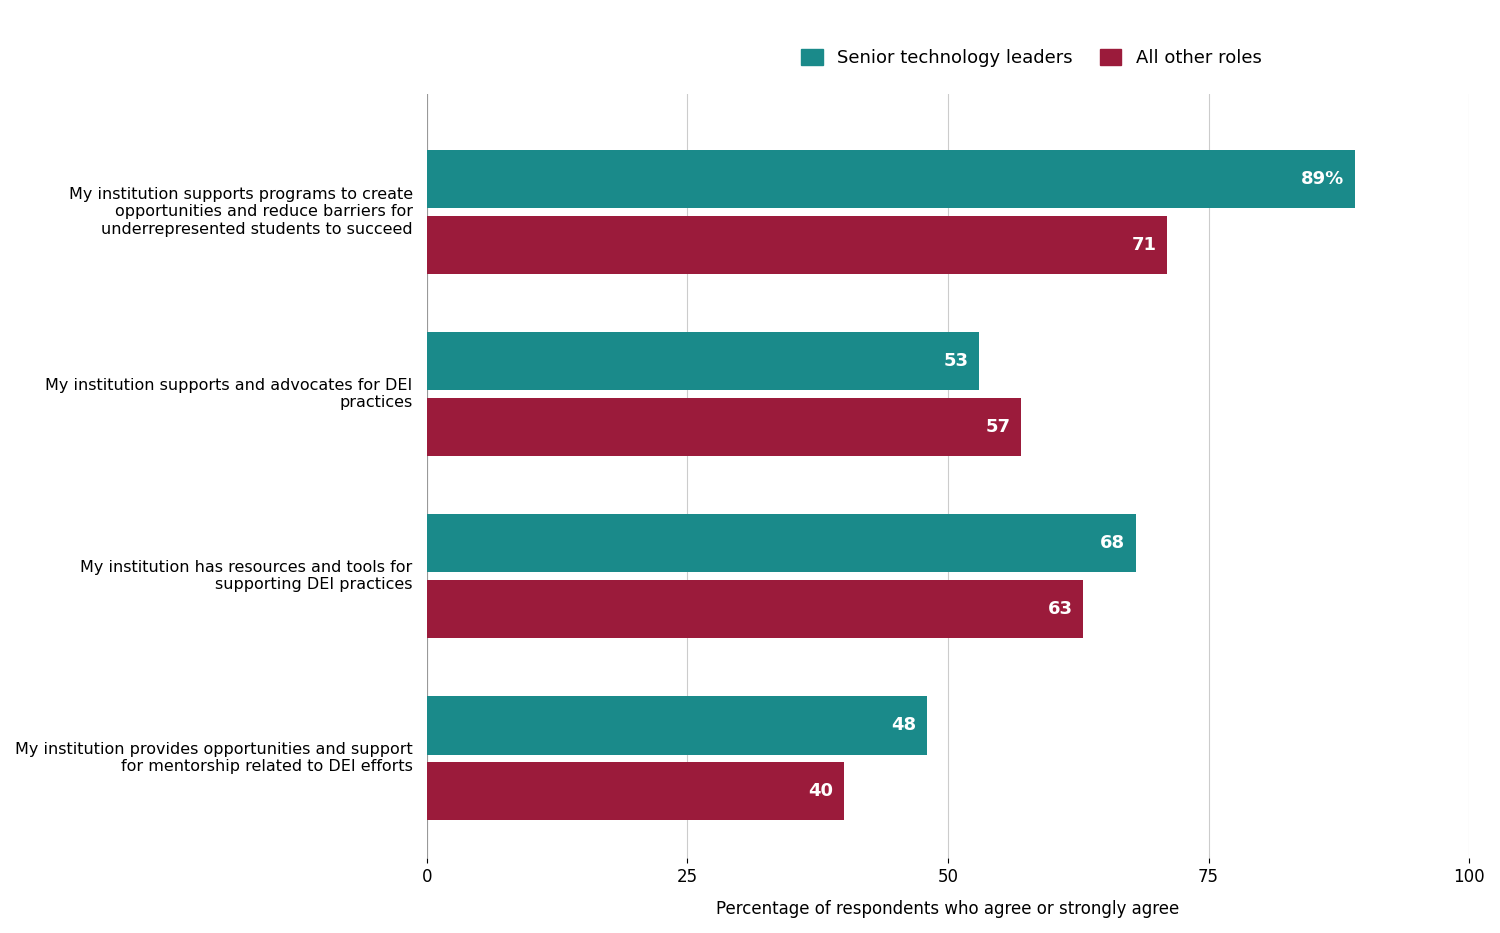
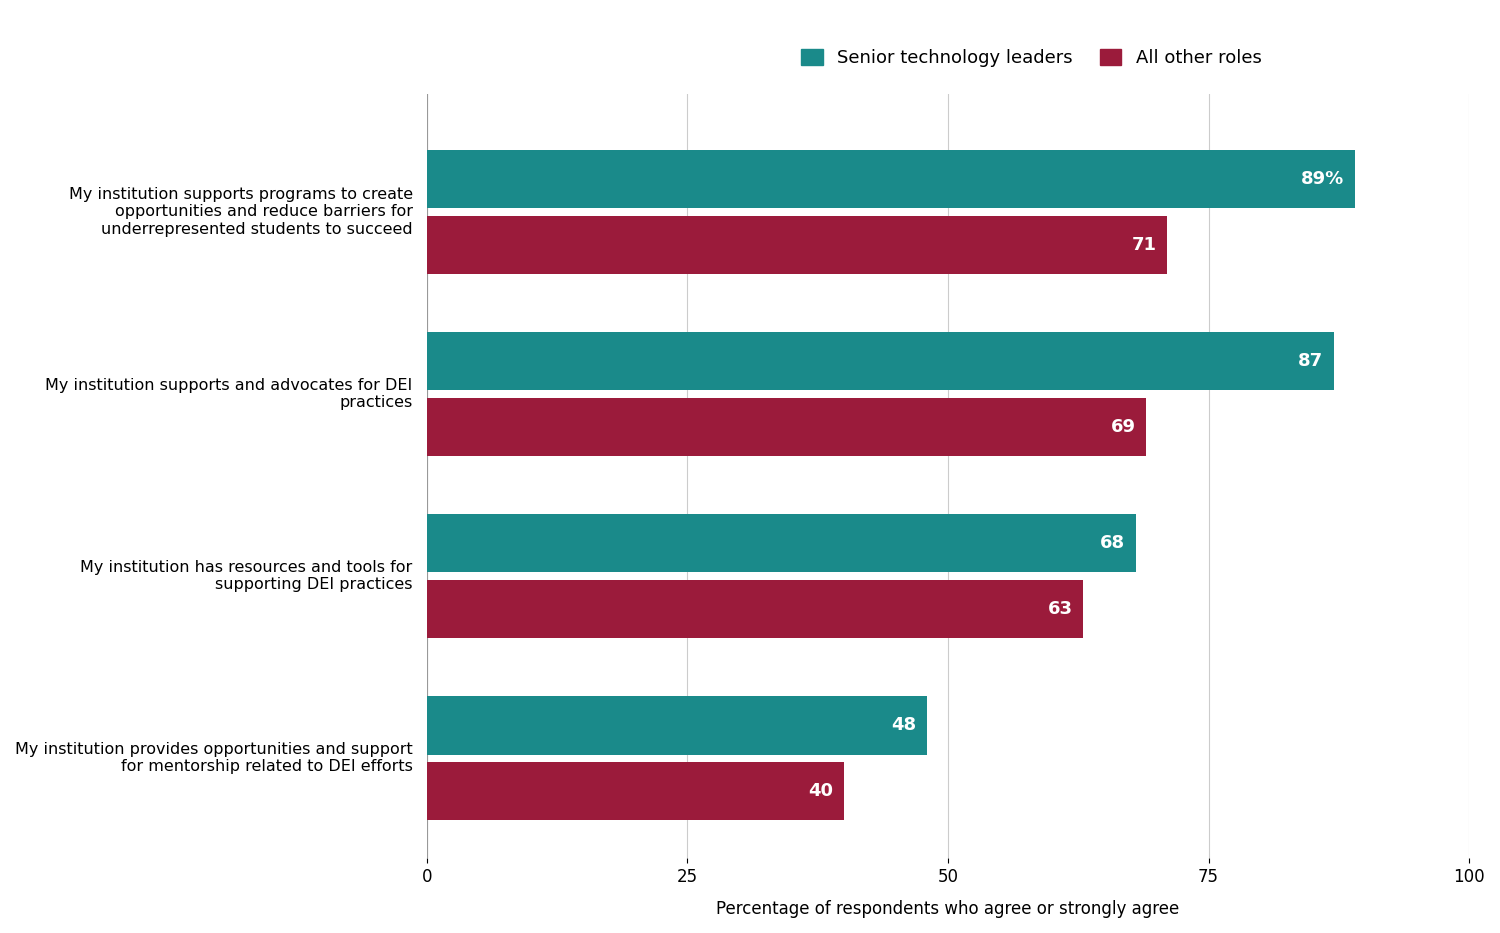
Senior technology leaders/My institution supports and advocates for DEI practices: 53 -> 87
All other roles/My institution supports and advocates for DEI practices: 57 -> 69
